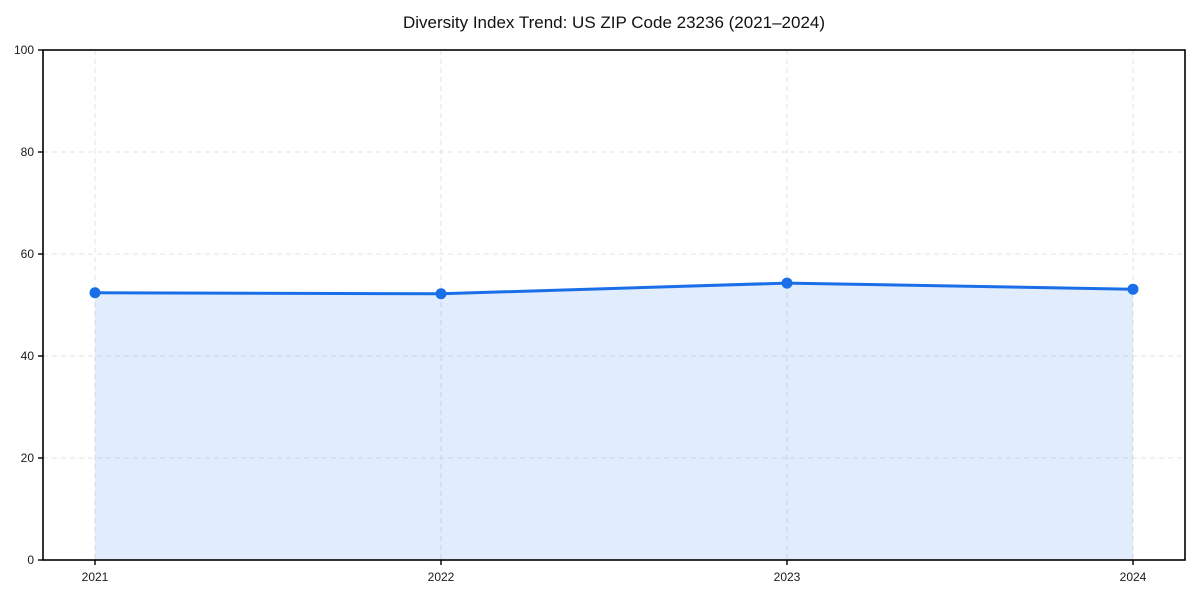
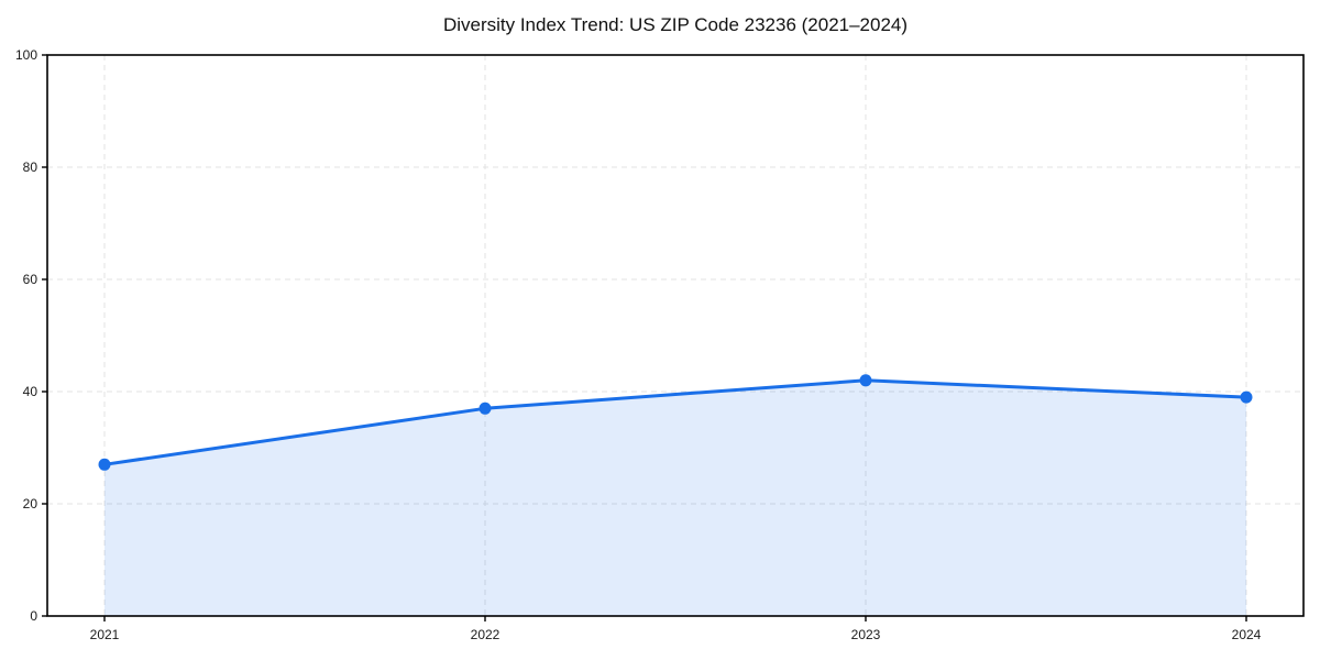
2021: 52 -> 27
2022: 52 -> 37
2023: 54 -> 42
2024: 53 -> 39
